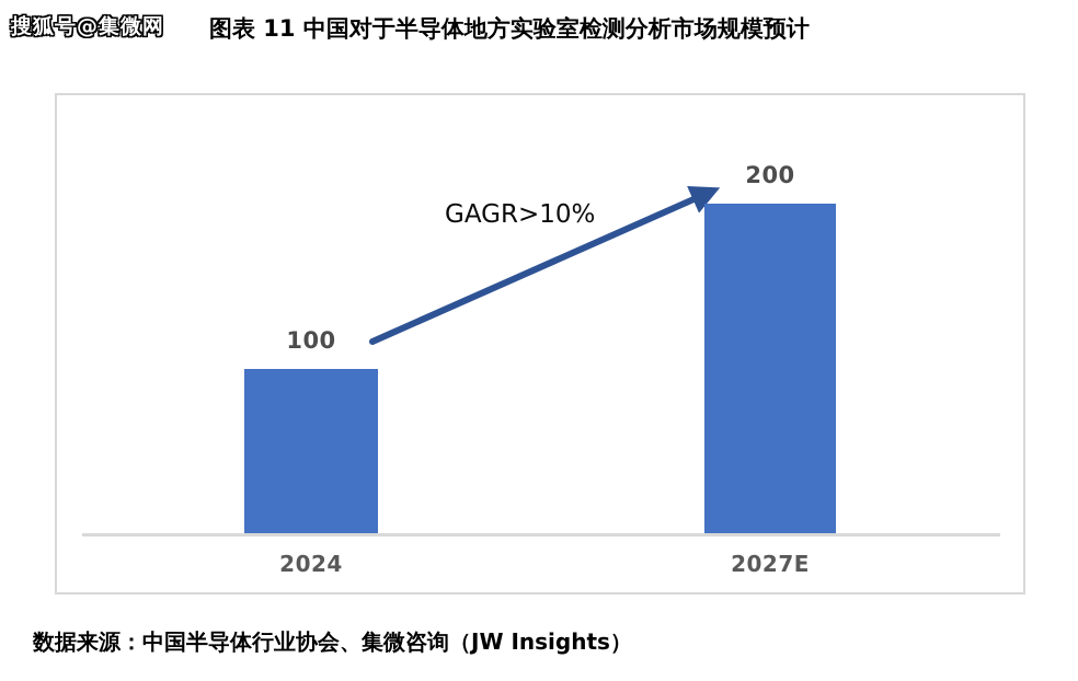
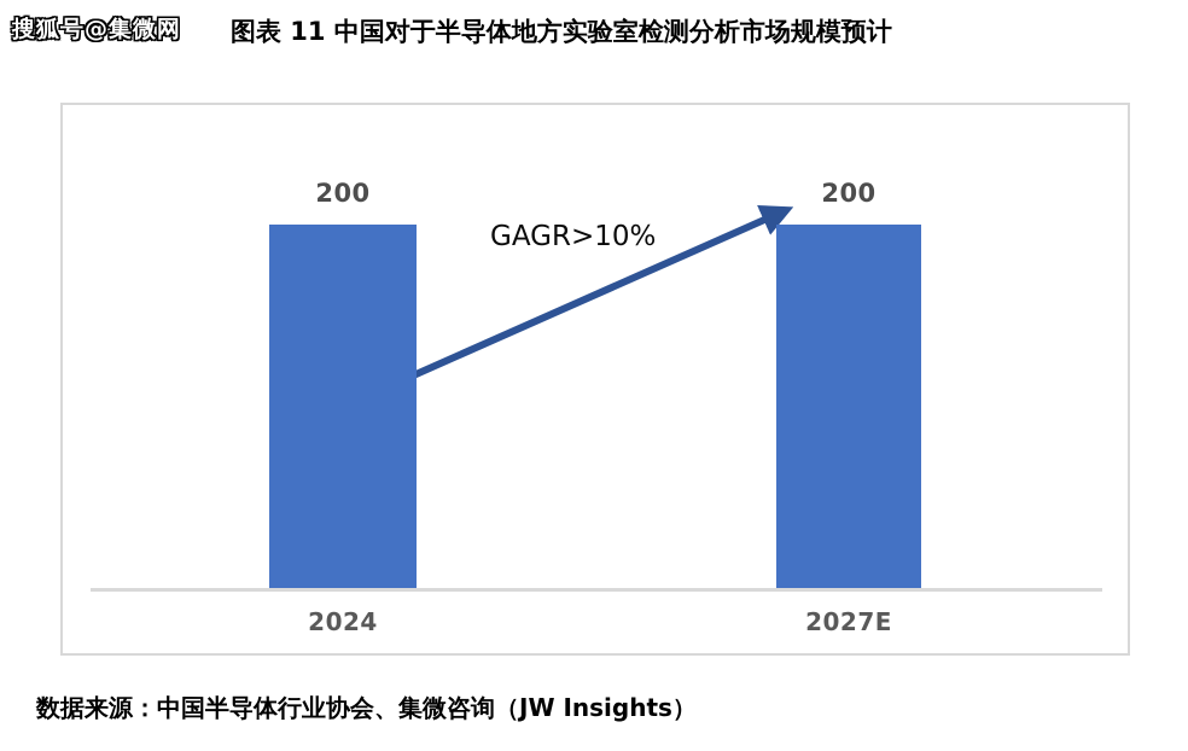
2024: 100 -> 200
